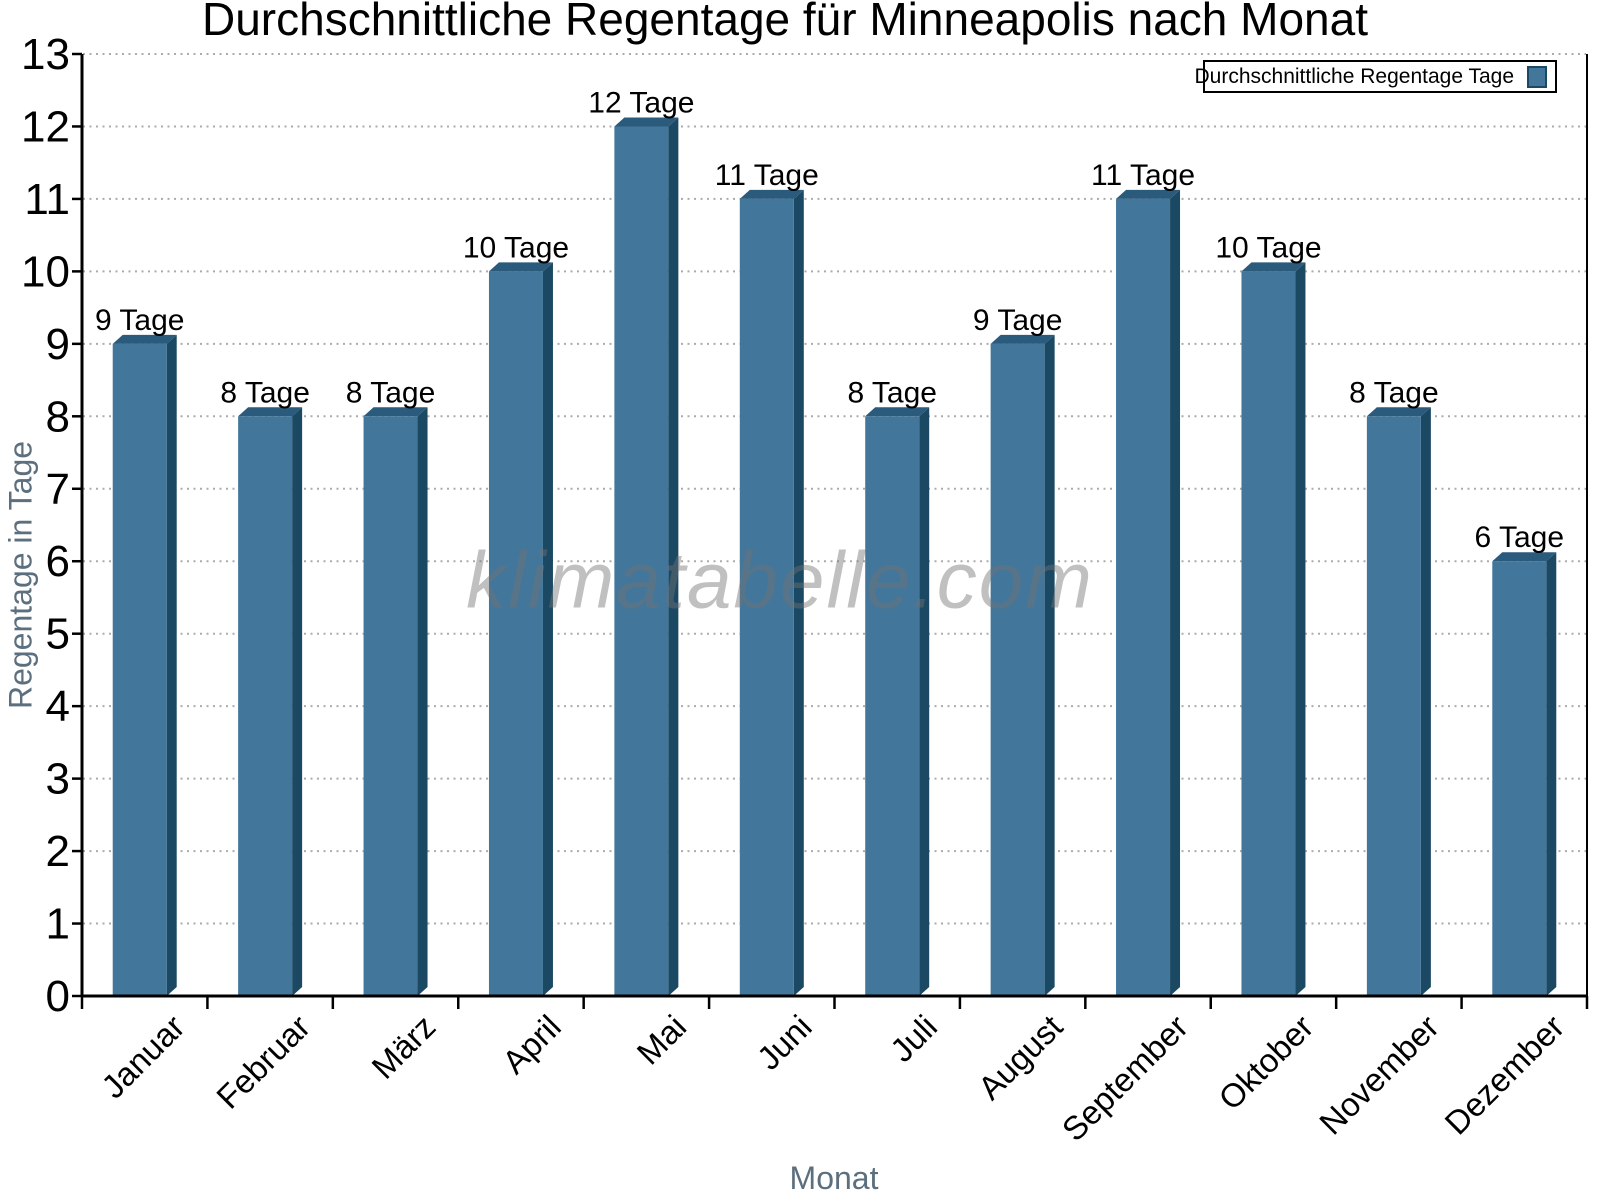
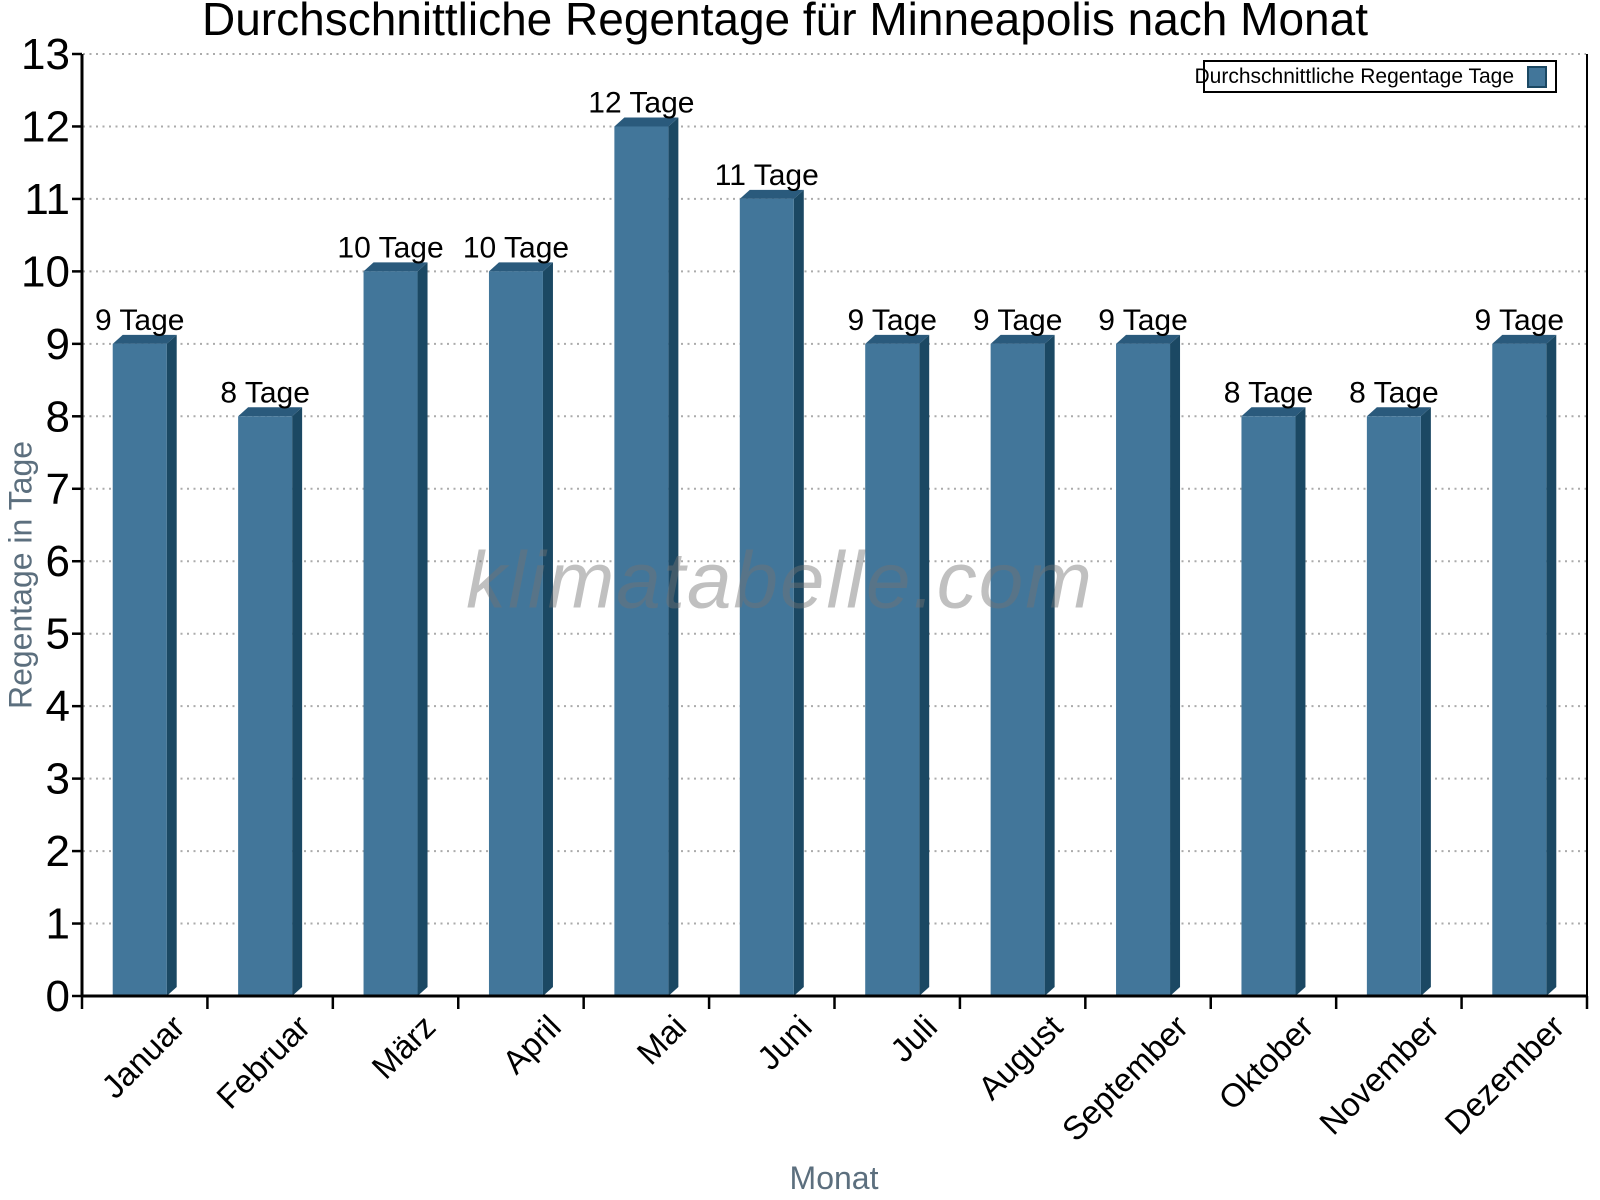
März: 8 -> 10
Juli: 8 -> 9
September: 11 -> 9
Oktober: 10 -> 8
Dezember: 6 -> 9
